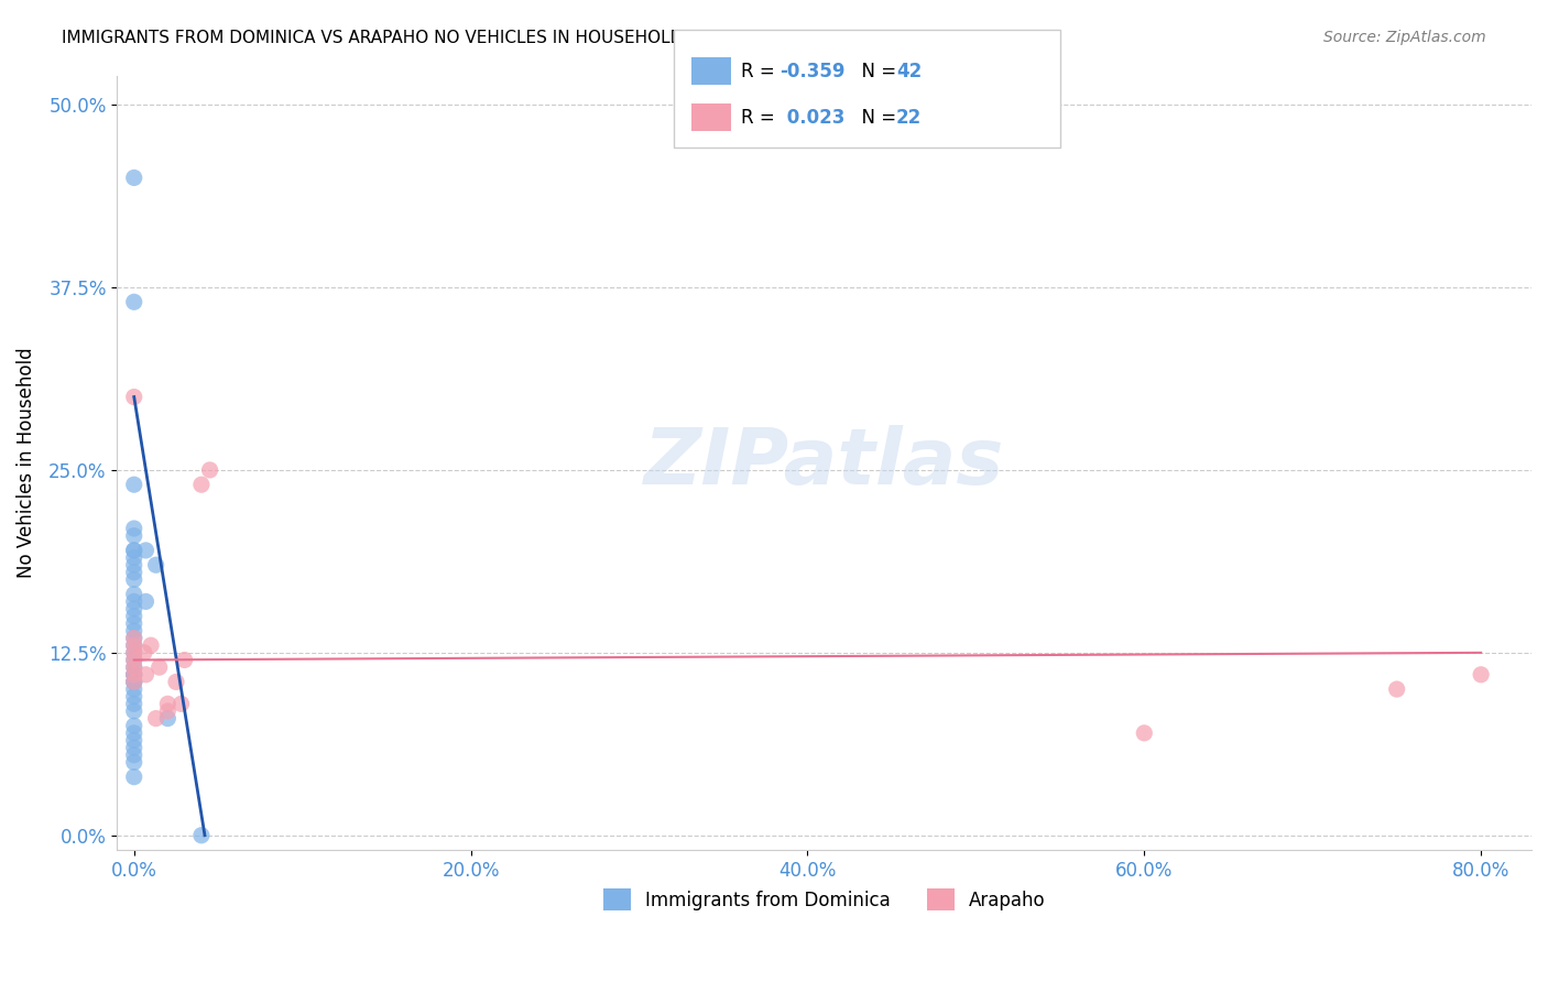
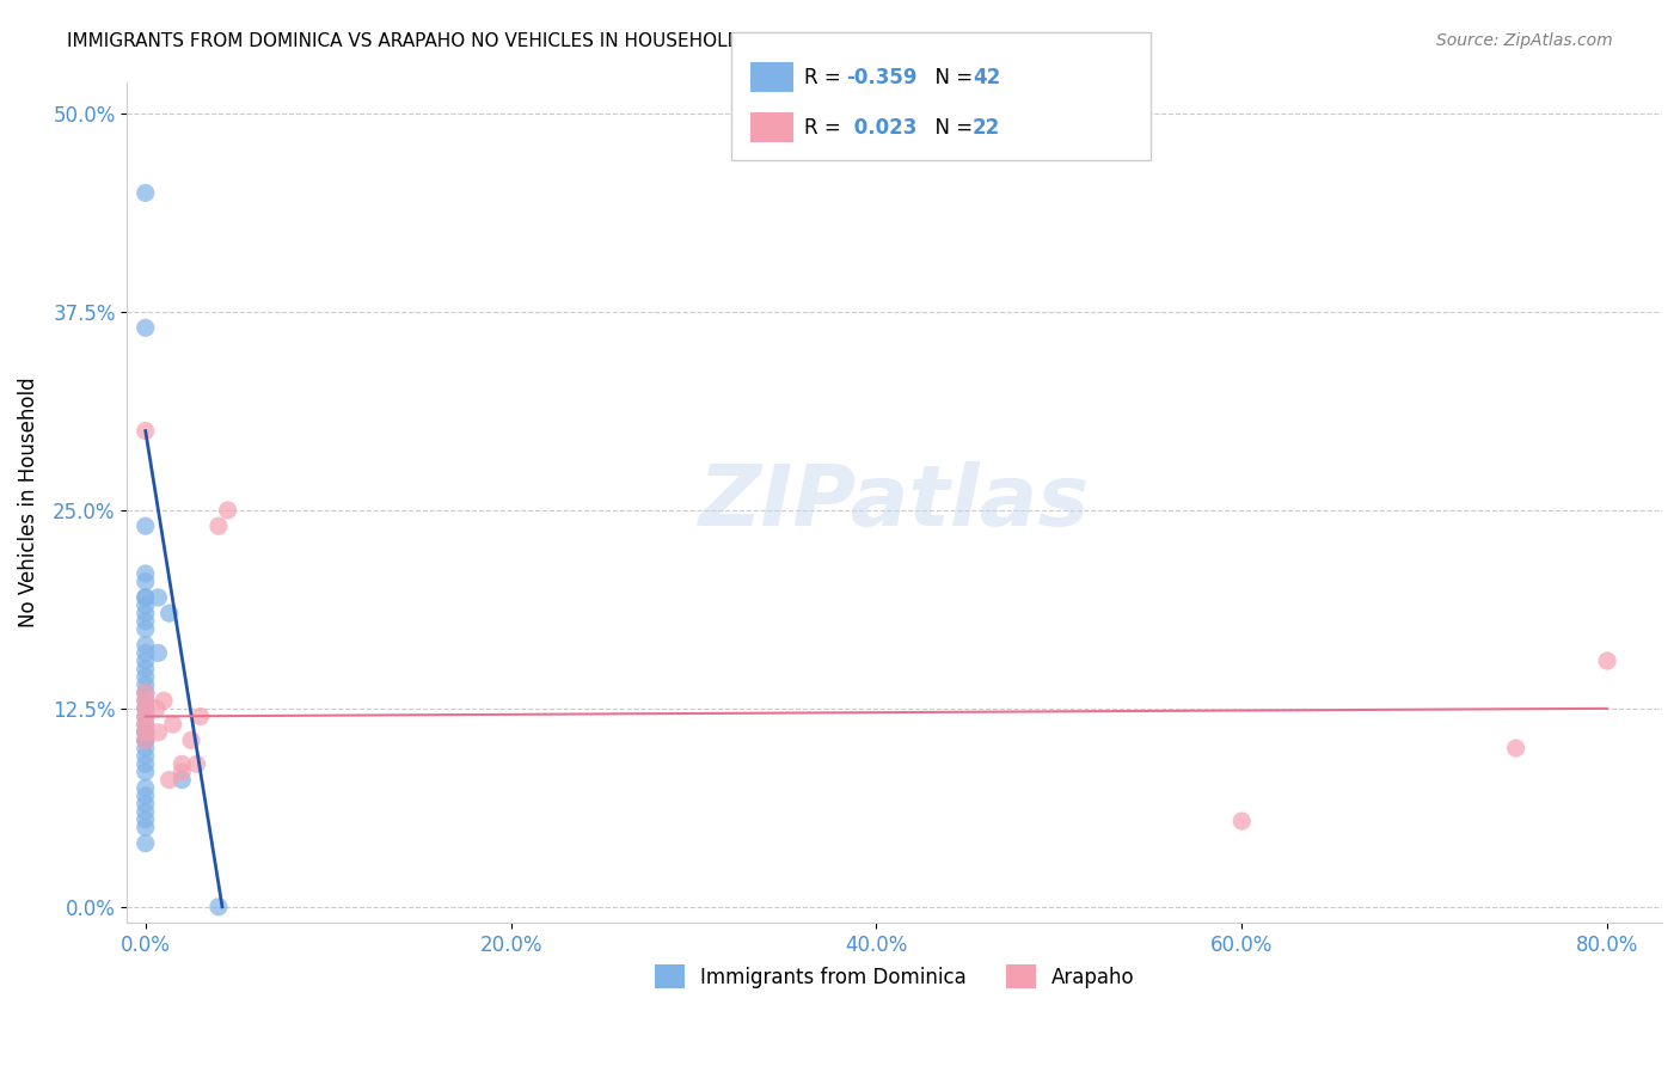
Arapaho/60.0%: 7.0% -> 5.4%
Arapaho/80.0%: 11.0% -> 15.5%
